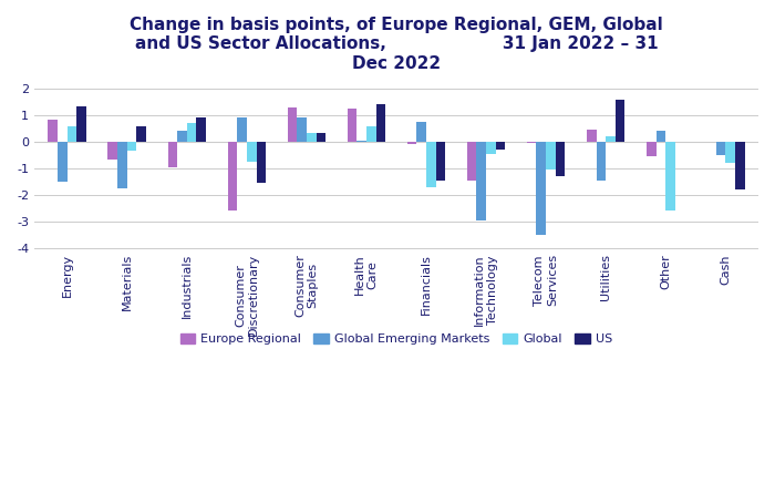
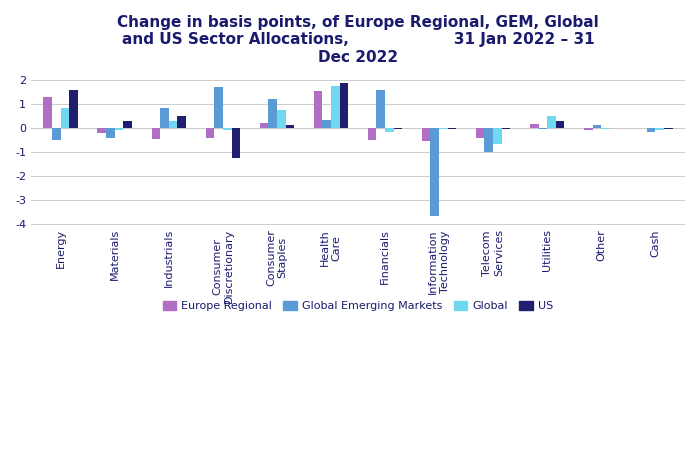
Europe Regional/Energy: 0.85 -> 1.30
Global Emerging Markets/Energy: -1.50 -> -0.50
Global/Energy: 0.60 -> 0.85
US/Energy: 1.35 -> 1.60
Europe Regional/Materials: -0.65 -> -0.20
Global Emerging Markets/Materials: -1.75 -> -0.40
Global/Materials: -0.35 -> -0.10
US/Materials: 0.60 -> 0.30
Europe Regional/Industrials: -0.95 -> -0.45
Global Emerging Markets/Industrials: 0.40 -> 0.85
Global/Industrials: 0.70 -> 0.30
US/Industrials: 0.90 -> 0.50
Europe Regional/Consumer Discretionary: -2.60 -> -0.40
Global Emerging Markets/Consumer Discretionary: 0.90 -> 1.70
Global/Consumer Discretionary: -0.75 -> -0.08
US/Consumer Discretionary: -1.55 -> -1.25
Europe Regional/Consumer Staples: 1.30 -> 0.20
Global Emerging Markets/Consumer Staples: 0.90 -> 1.20
Global/Consumer Staples: 0.35 -> 0.75
US/Consumer Staples: 0.35 -> 0.12
Europe Regional/Health Care: 1.25 -> 1.55
Global Emerging Markets/Health Care: 0.05 -> 0.35
Global/Health Care: 0.60 -> 1.75
US/Health Care: 1.40 -> 1.90
Europe Regional/Financials: -0.10 -> -0.50
Global Emerging Markets/Financials: 0.75 -> 1.60
Global/Financials: -1.70 -> -0.15
US/Financials: -1.45 -> -0.05
Europe Regional/Information Technology: -1.45 -> -0.55
Global Emerging Markets/Information Technology: -2.95 -> -3.65
Global/Information Technology: -0.45 -> -0.05
US/Information Technology: -0.30 -> -0.05
Europe Regional/Telecom Services: -0.05 -> -0.40
Global Emerging Markets/Telecom Services: -3.50 -> -1.00
Global/Telecom Services: -1.05 -> -0.65
US/Telecom Services: -1.30 -> -0.05
Europe Regional/Utilities: 0.45 -> 0.15
Global Emerging Markets/Utilities: -1.45 -> -0.05
Global/Utilities: 0.20 -> 0.50
US/Utilities: 1.60 -> 0.30
Europe Regional/Other: -0.55 -> -0.10
Global Emerging Markets/Other: 0.40 -> 0.12
Global/Other: -2.60 -> -0.05
Global Emerging Markets/Cash: -0.50 -> -0.15
Global/Cash: -0.80 -> -0.10
US/Cash: -1.80 -> -0.05
